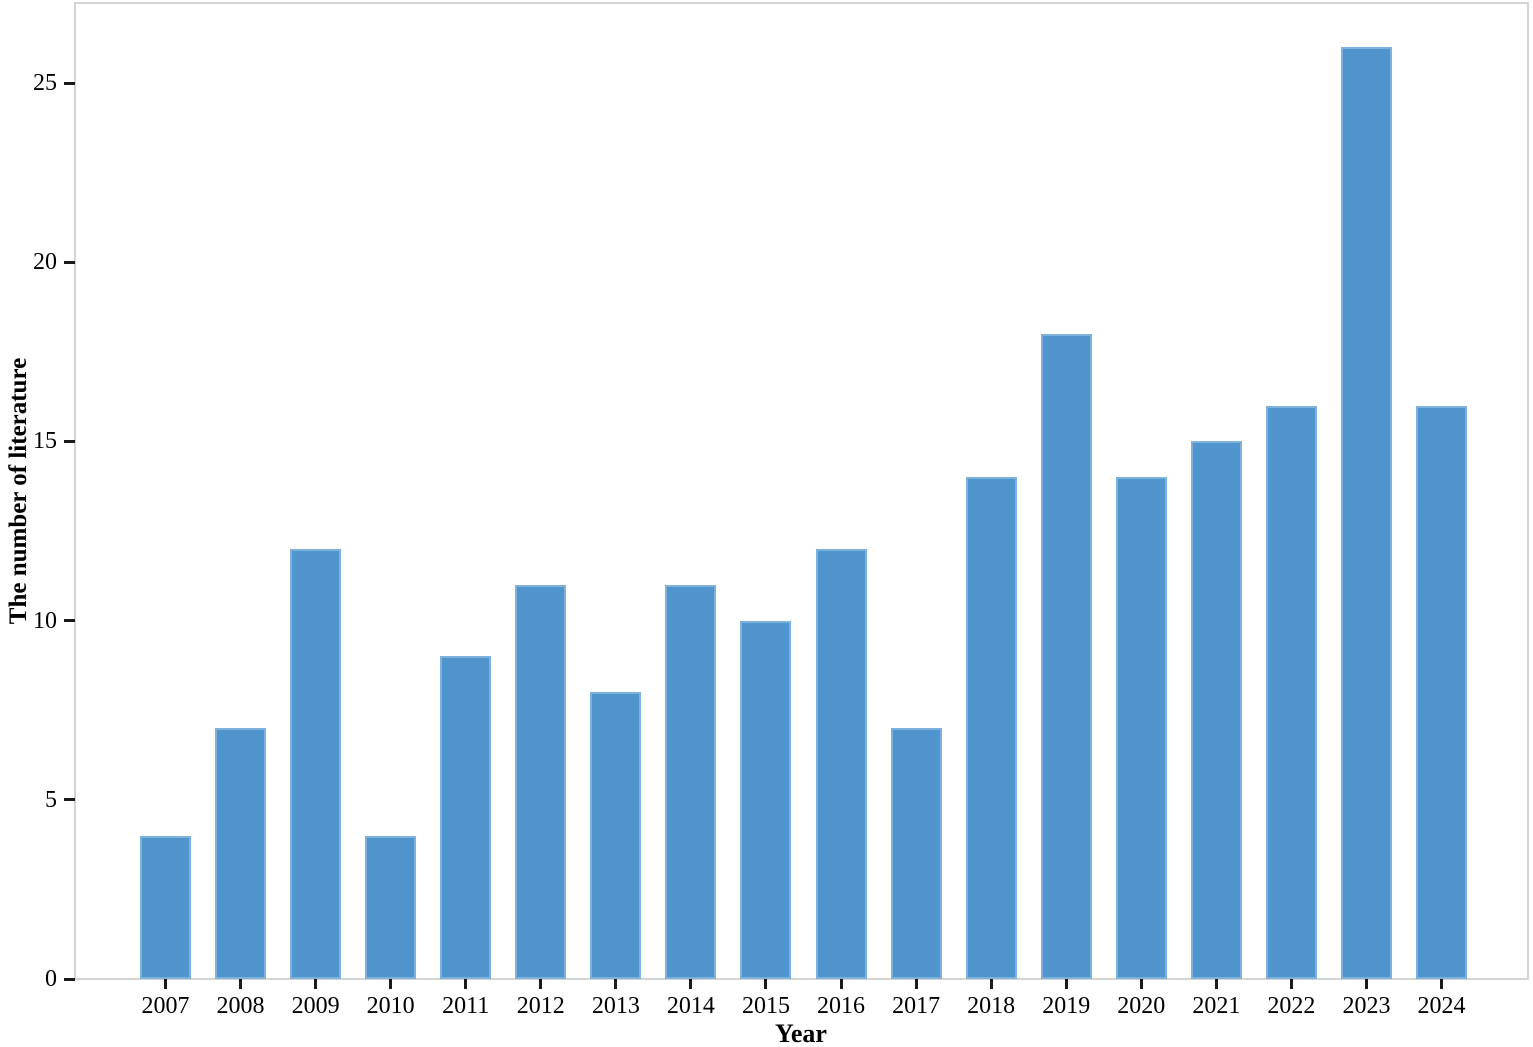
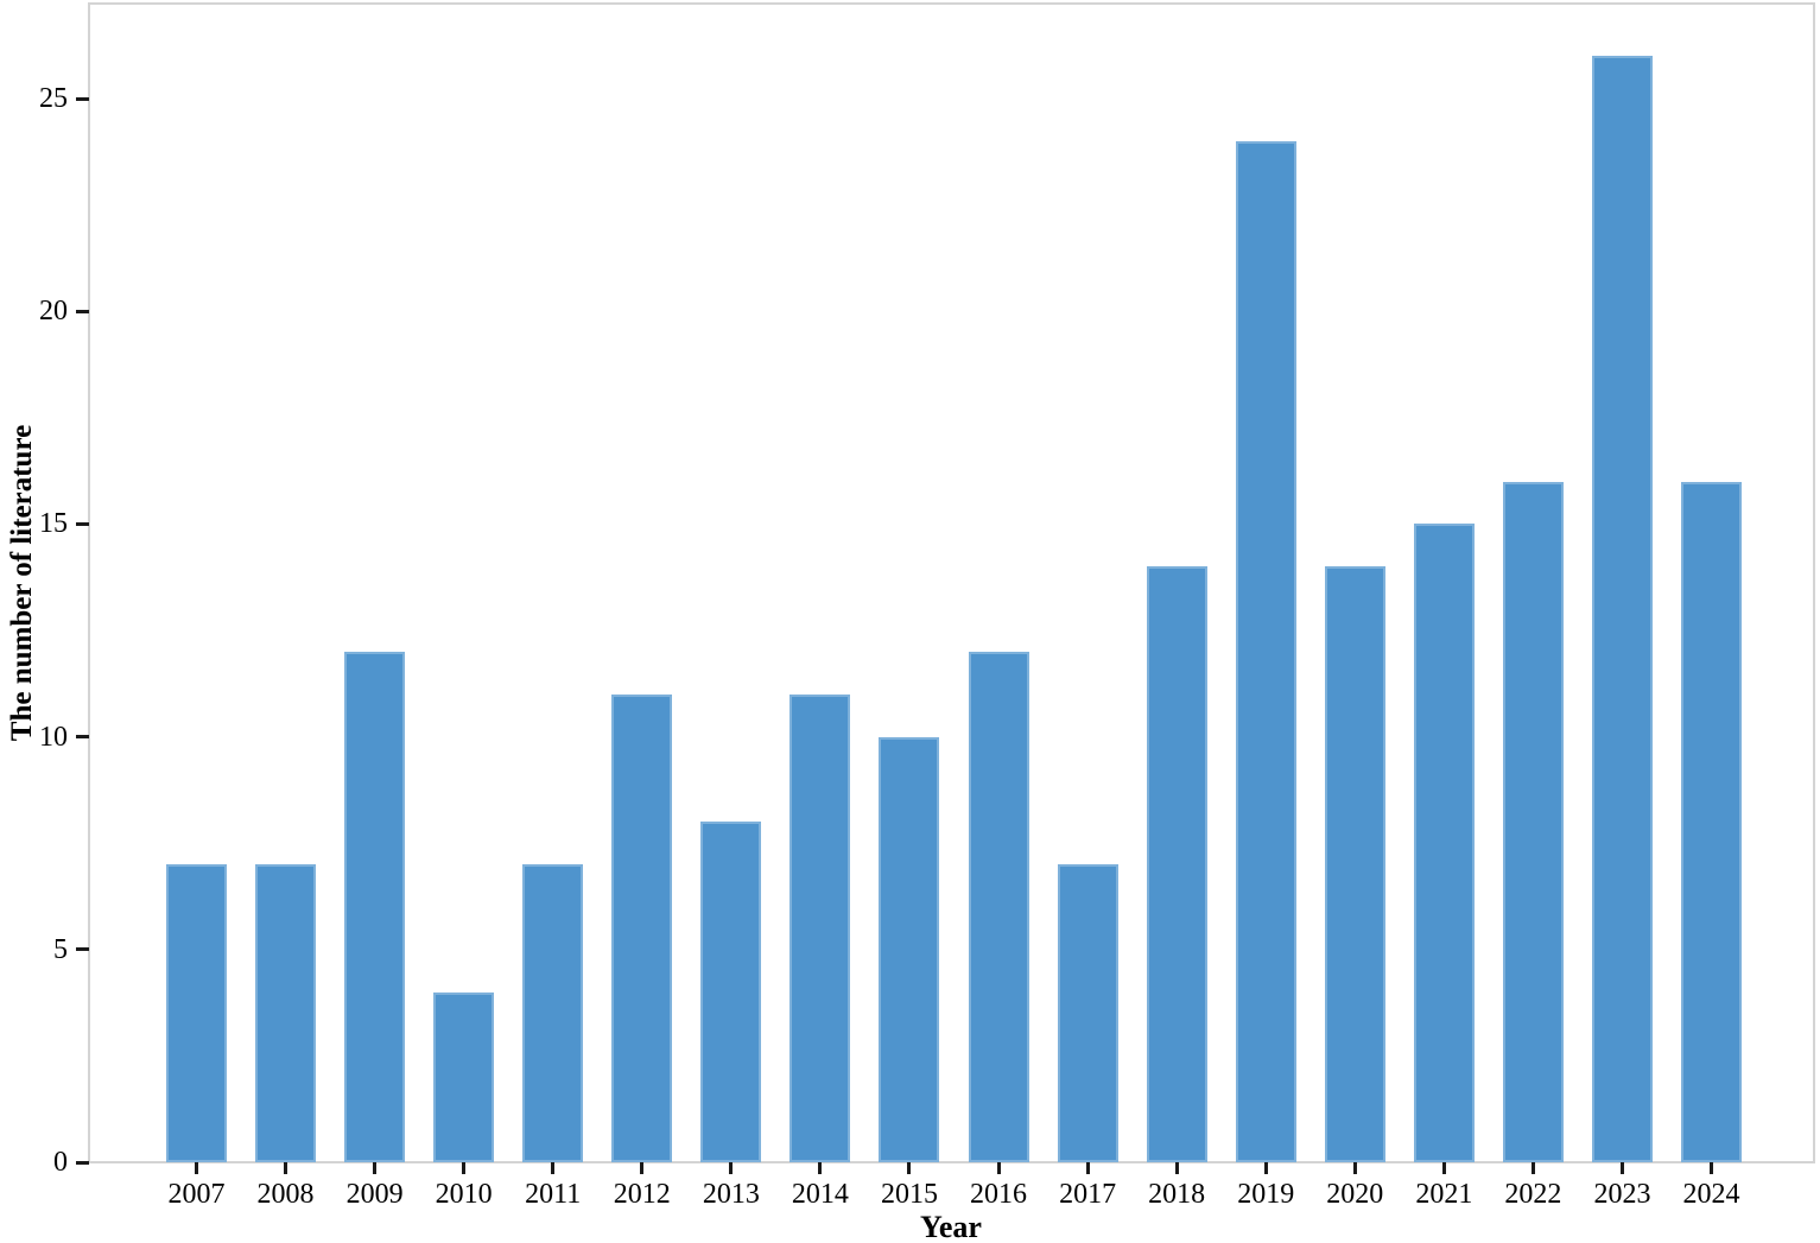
2007: 4 -> 7
2011: 9 -> 7
2019: 18 -> 24
